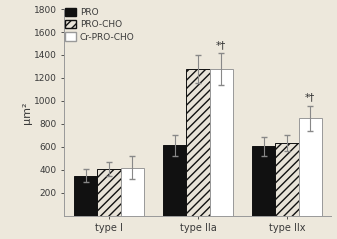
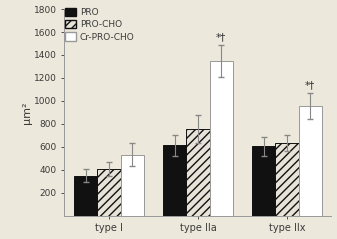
Cr-PRO-CHO/type I: 420 -> 530
PRO-CHO/type IIa: 1280 -> 760
Cr-PRO-CHO/type IIa: 1280 -> 1350
Cr-PRO-CHO/type IIx: 850 -> 960
